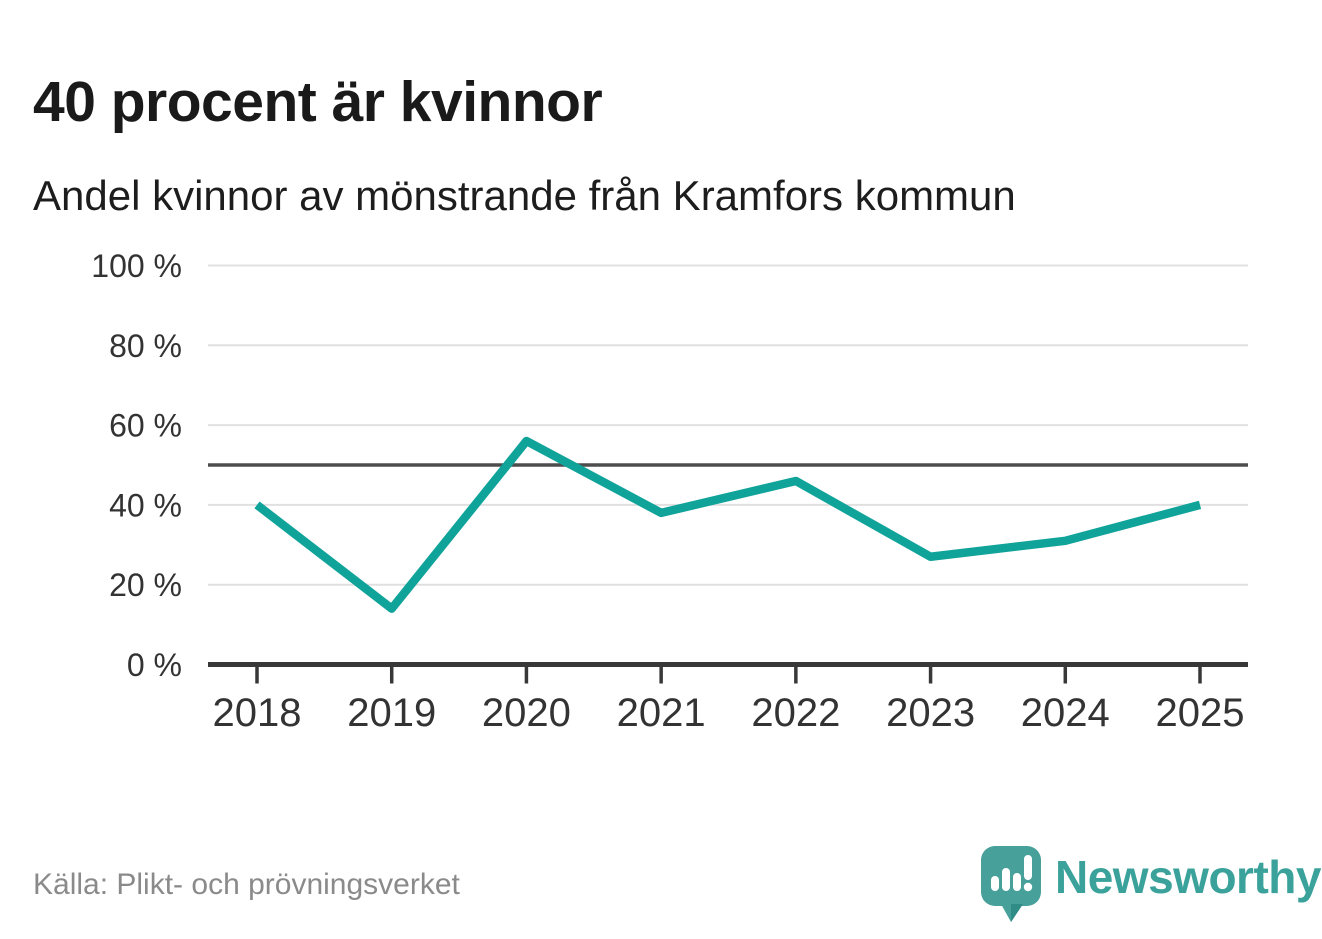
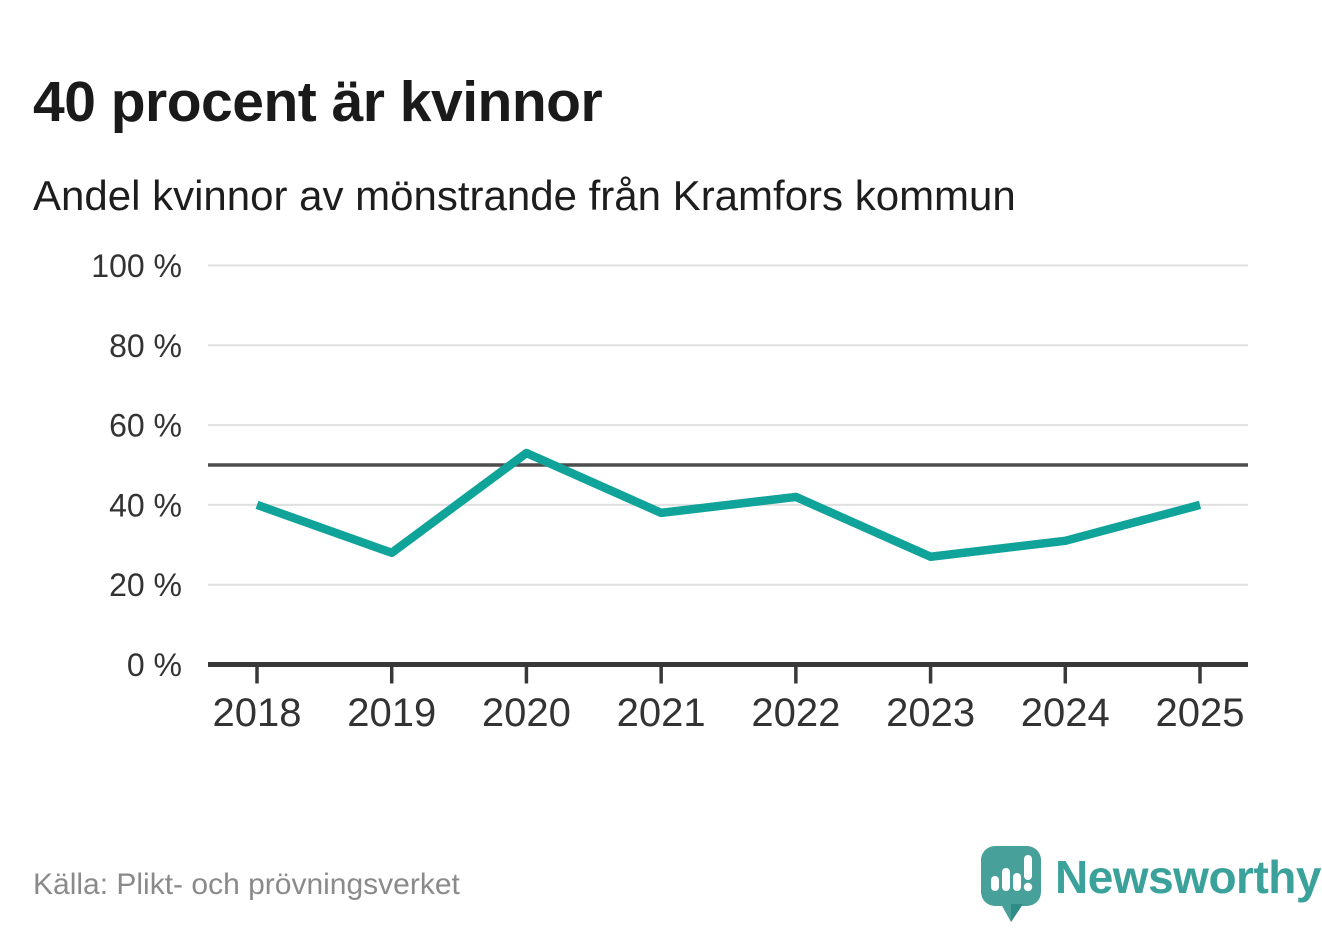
2019: 14% -> 28%
2020: 56% -> 53%
2022: 46% -> 42%
